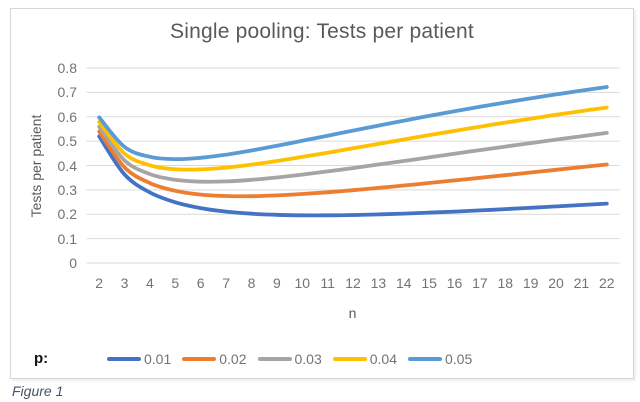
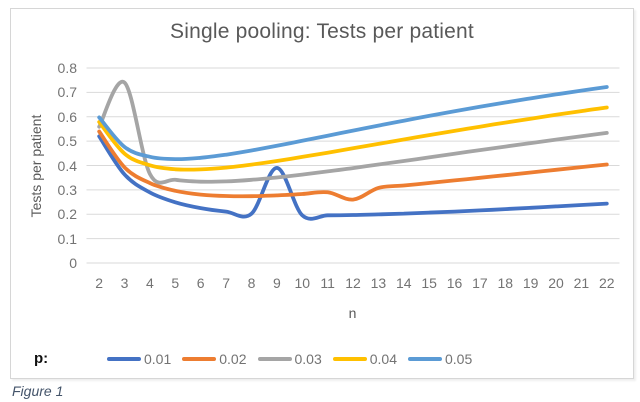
0.03/3: 0.42 -> 0.74
0.01/9: 0.20 -> 0.39
0.02/12: 0.30 -> 0.26
